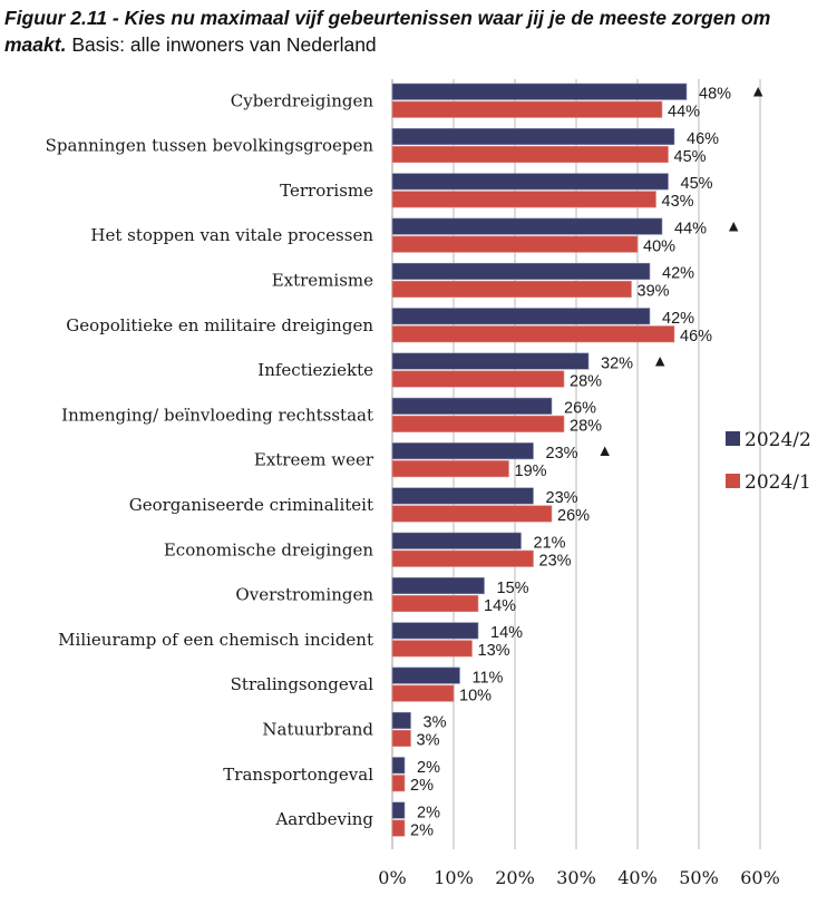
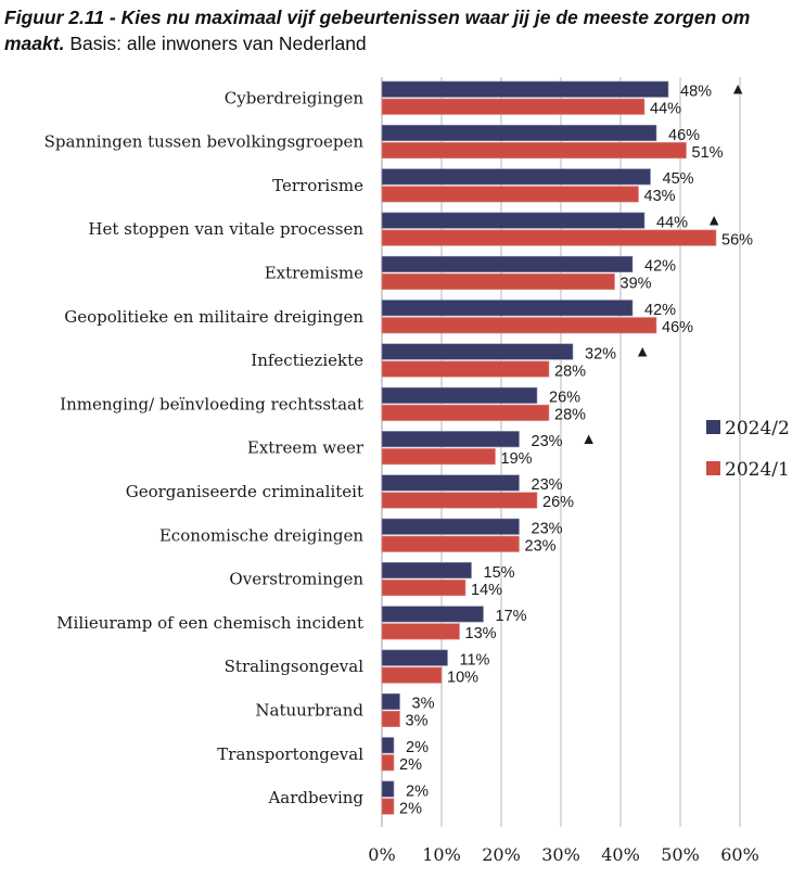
2024/1/Spanningen tussen bevolkingsgroepen: 45% -> 51%
2024/1/Het stoppen van vitale processen: 40% -> 56%
2024/2/Economische dreigingen: 21% -> 23%
2024/2/Milieuramp of een chemisch incident: 14% -> 17%
